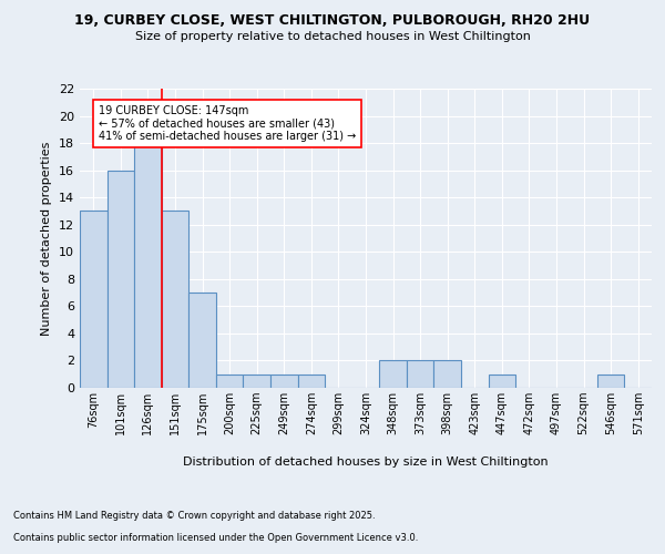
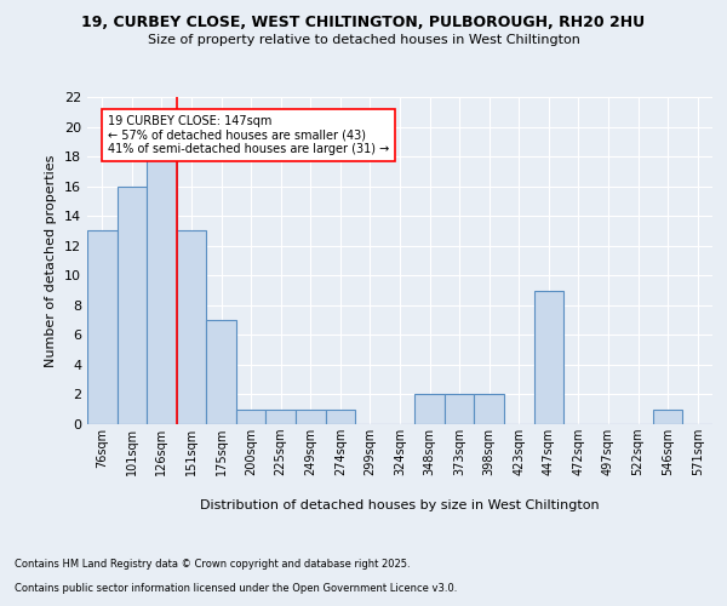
447sqm: 1 -> 9
